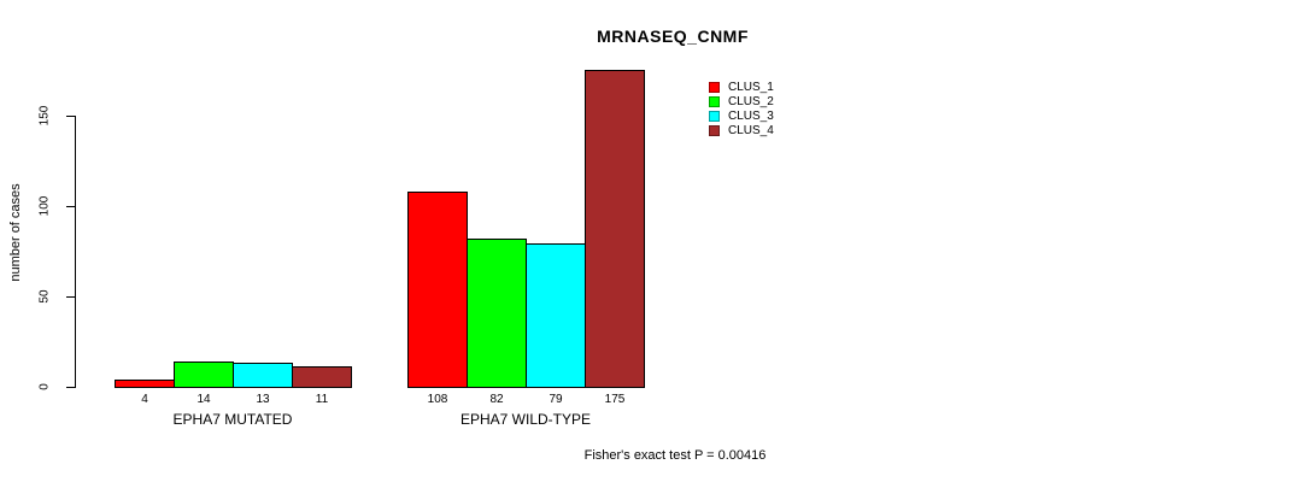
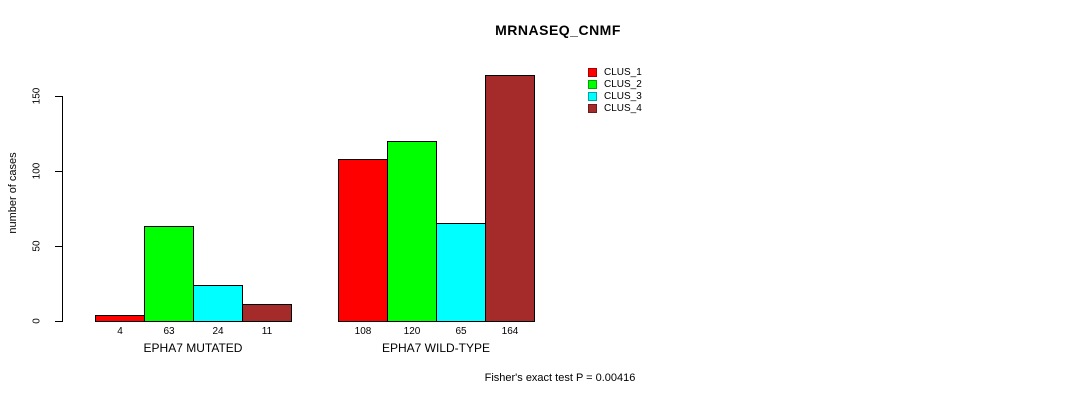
CLUS_2/EPHA7 MUTATED: 14 -> 63
CLUS_3/EPHA7 MUTATED: 13 -> 24
CLUS_2/EPHA7 WILD-TYPE: 82 -> 120
CLUS_3/EPHA7 WILD-TYPE: 79 -> 65
CLUS_4/EPHA7 WILD-TYPE: 175 -> 164
